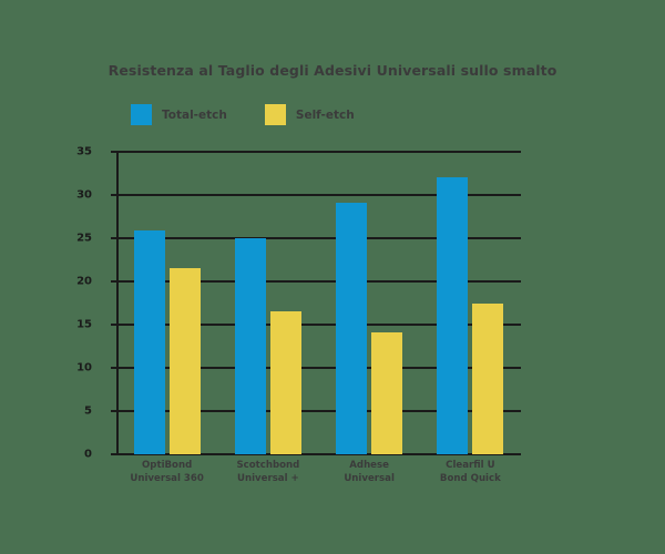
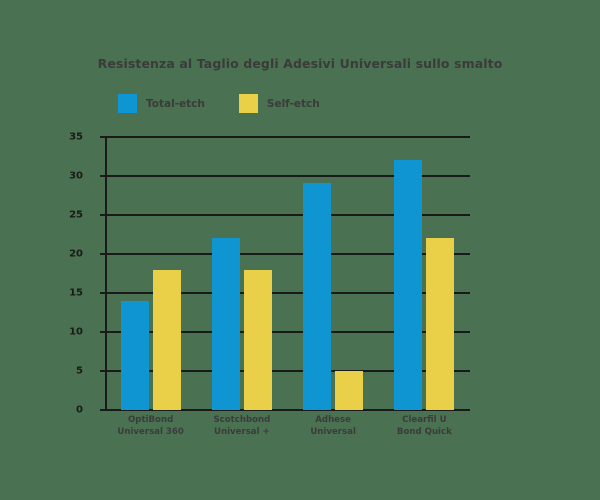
Total-etch/OptiBond Universal 360: 26 -> 14
Self-etch/OptiBond Universal 360: 22 -> 18
Total-etch/Scotchbond Universal +: 25 -> 22
Self-etch/Scotchbond Universal +: 17 -> 18
Self-etch/Adhese Universal: 14 -> 5
Self-etch/Clearfil U Bond Quick: 17 -> 22
